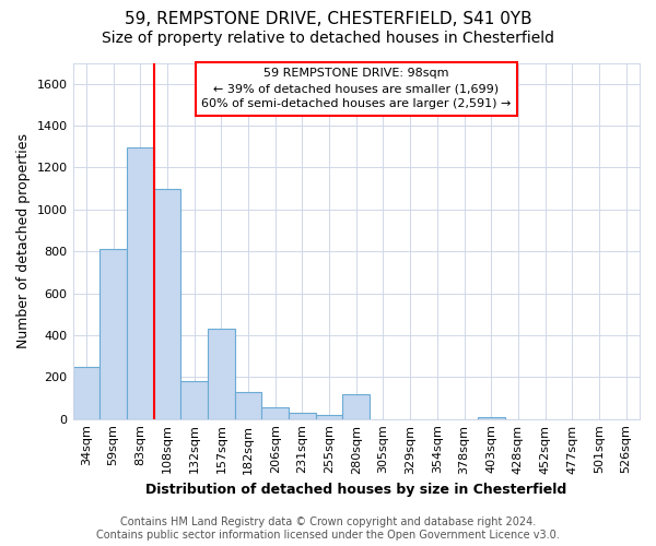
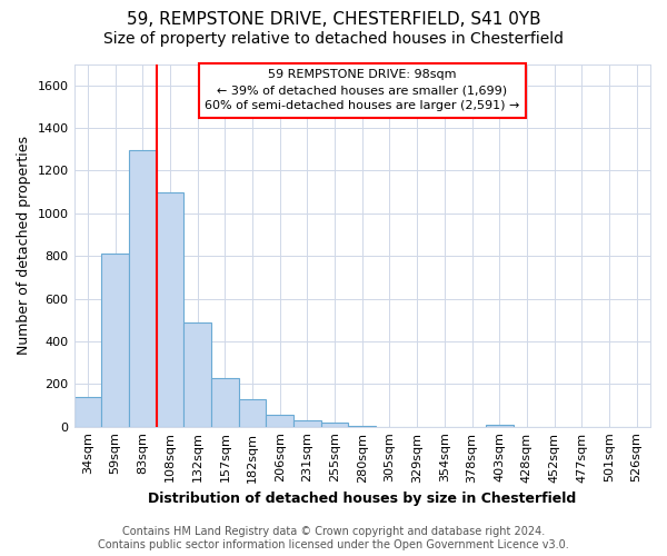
34sqm: 250 -> 140
132sqm: 180 -> 490
157sqm: 430 -> 230
280sqm: 120 -> 0
